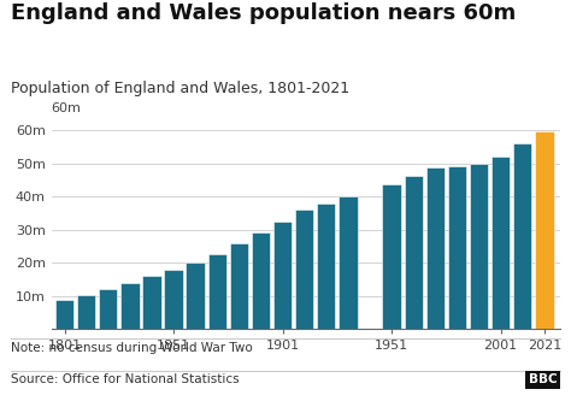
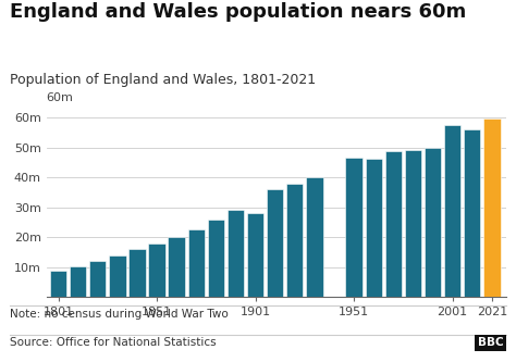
1901: 32.5m -> 28.0m
1951: 43.8m -> 46.5m
2001: 52.0m -> 57.5m
